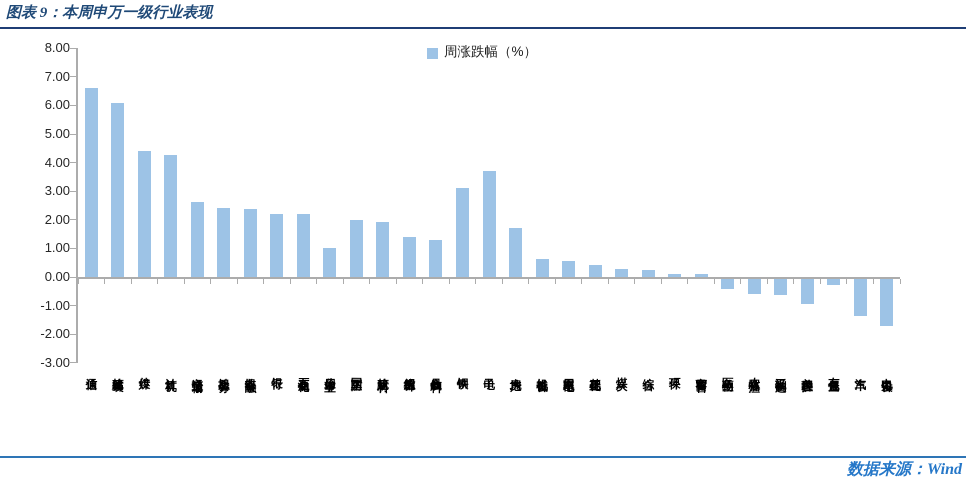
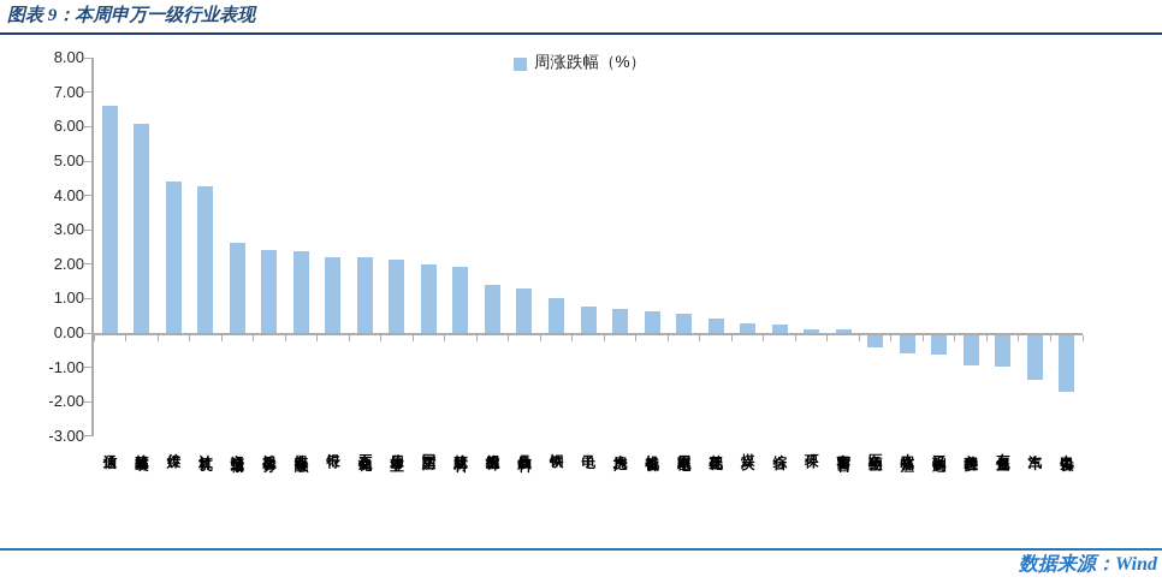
公用事业: 1.0 -> 2.1
钢铁: 3.1 -> 1.0
电子: 3.7 -> 0.8
房地产: 1.7 -> 0.7
有色金属: -0.2 -> -0.9
